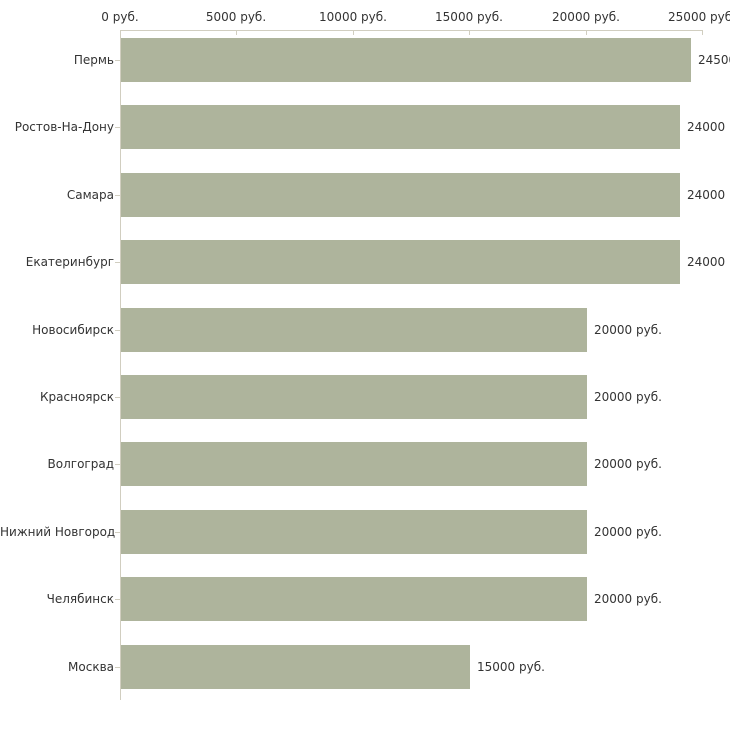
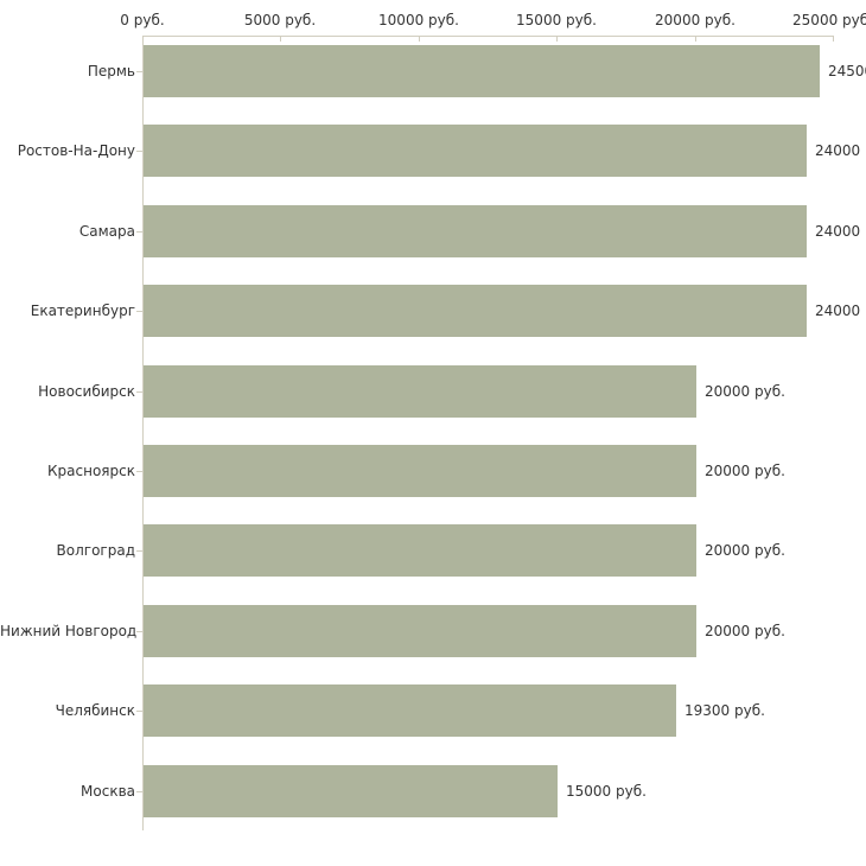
Челябинск: 20000 -> 19300
